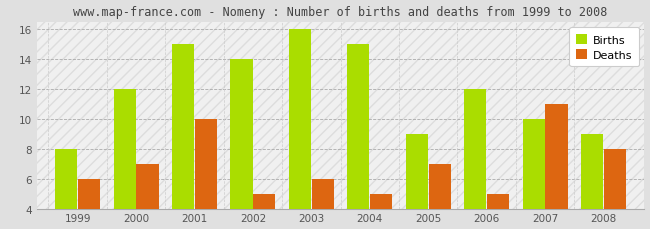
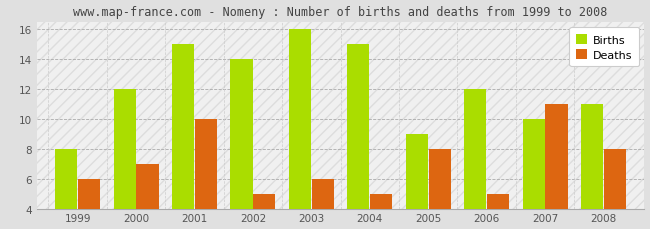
Deaths/2005: 7 -> 8
Births/2008: 9 -> 11
